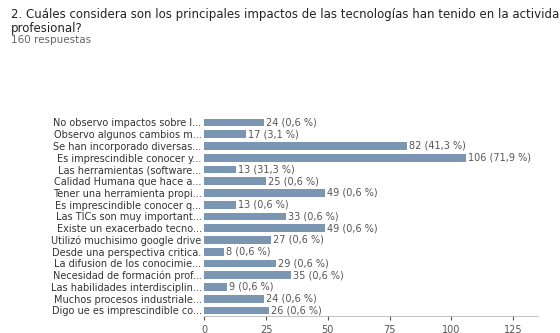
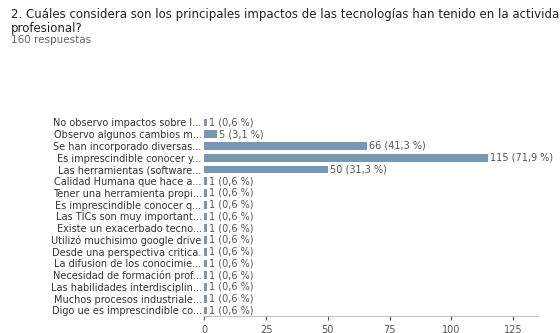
No observo impactos sobre l...: 24 -> 1
Observo algunos cambios m...: 17 -> 5
Se han incorporado diversas...: 82 -> 66
Es imprescindible conocer y...: 106 -> 115
Las herramientas (software...: 13 -> 50
Calidad Humana que hace a...: 25 -> 1
Tener una herramienta propi...: 49 -> 1
Es imprescindible conocer q...: 13 -> 1
Las TICs son muy important...: 33 -> 1
Existe un exacerbado tecno...: 49 -> 1
Utilizó muchisimo google drive: 27 -> 1
Desde una perspectiva critica.: 8 -> 1
La difusion de los conocimie...: 29 -> 1
Necesidad de formación prof...: 35 -> 1
Las habilidades interdisciplin...: 9 -> 1
Muchos procesos industriale...: 24 -> 1
Digo ue es imprescindible co...: 26 -> 1
